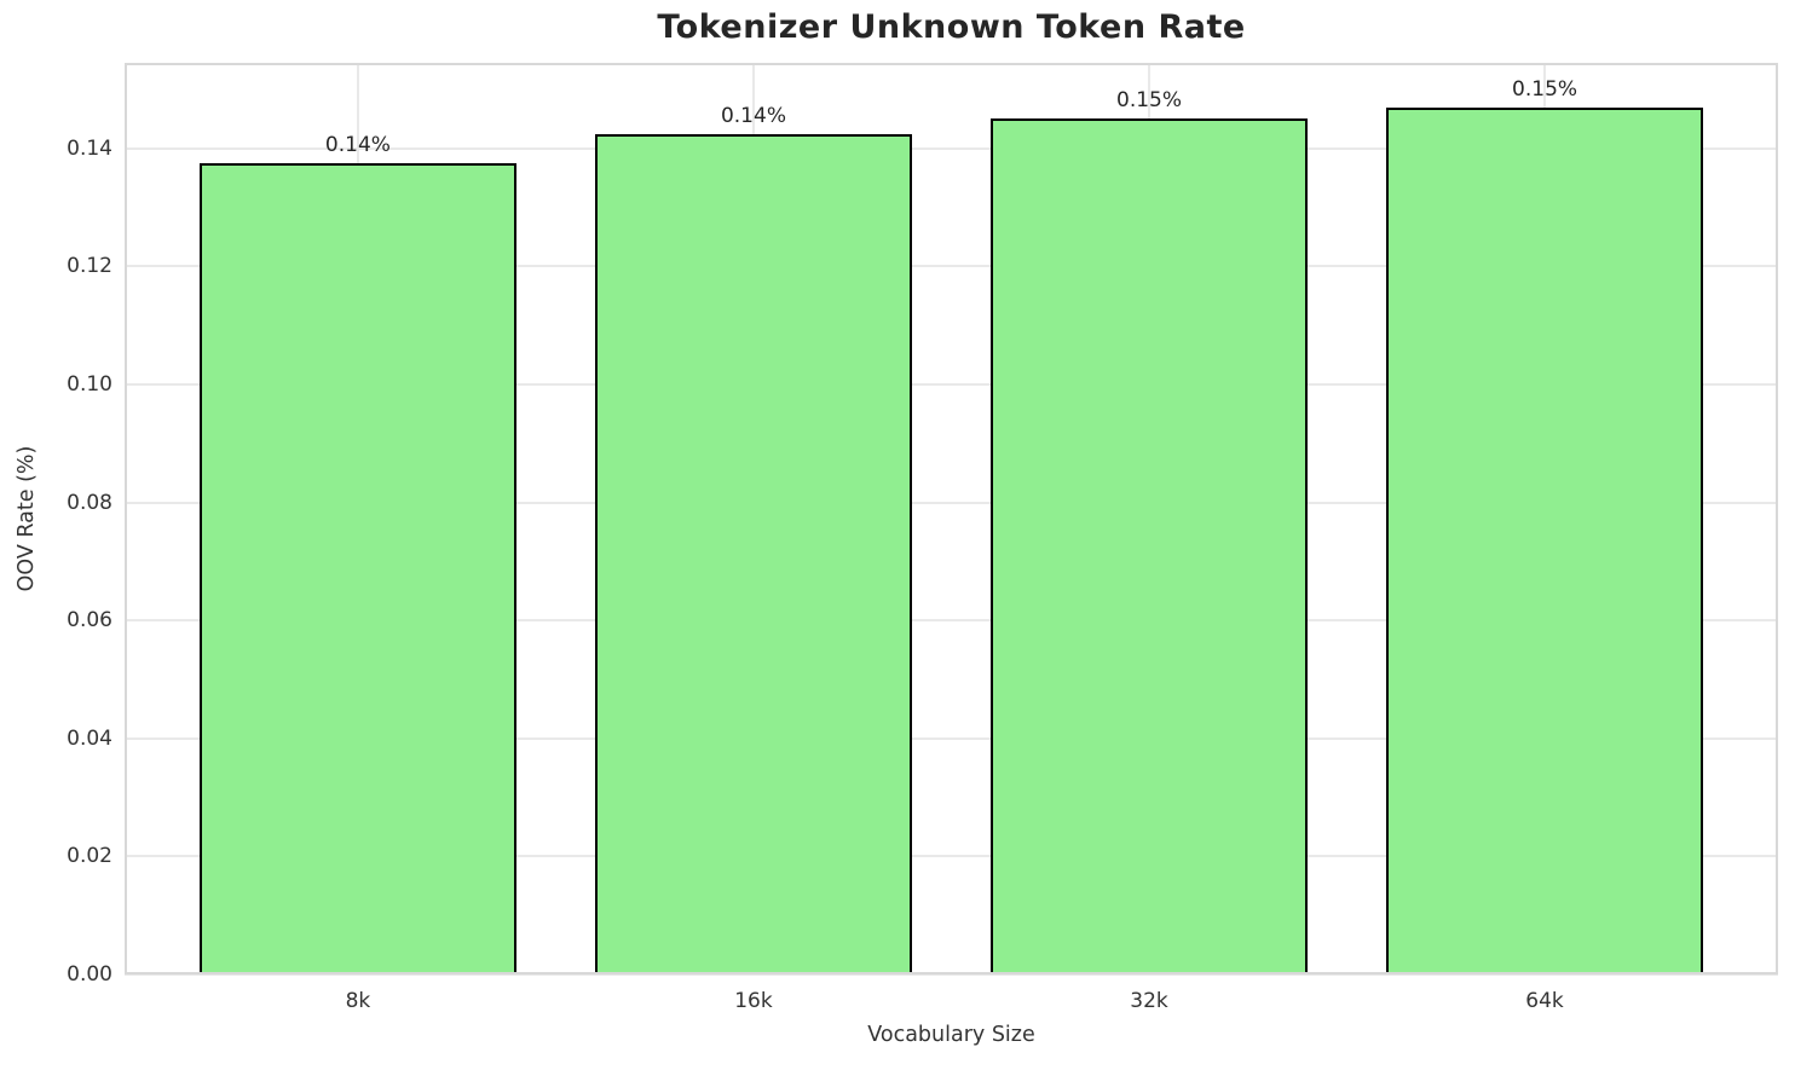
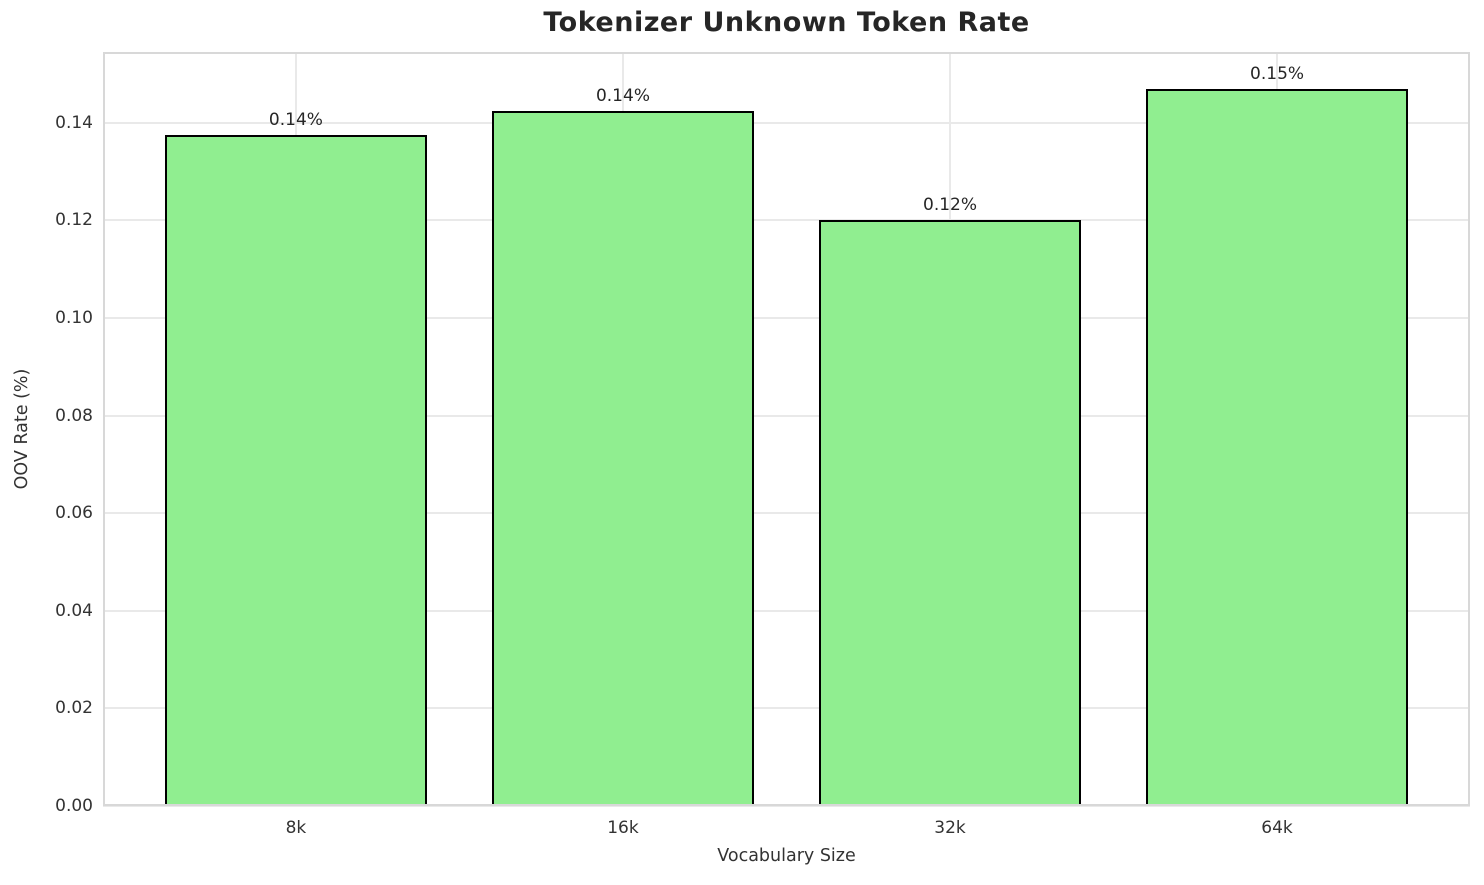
32k: 0.15% -> 0.12%
